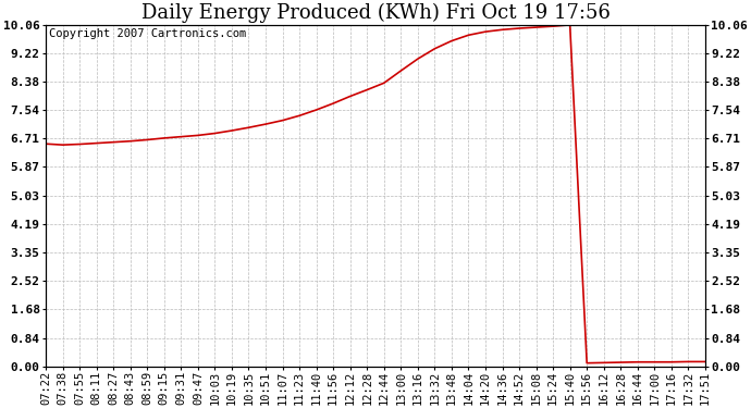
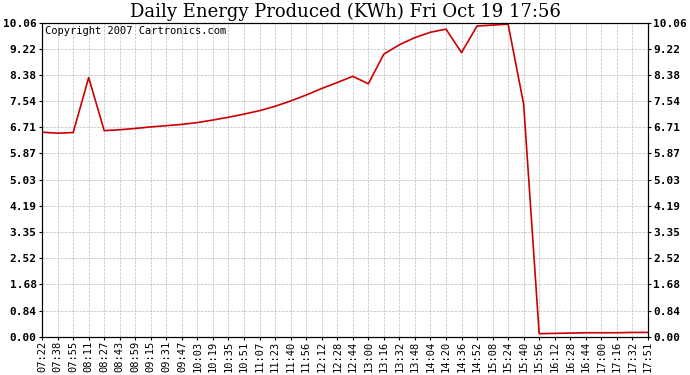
08:11: 6.57 -> 8.30
13:00: 8.70 -> 8.10
14:36: 9.91 -> 9.10
15:40: 10.05 -> 7.45
